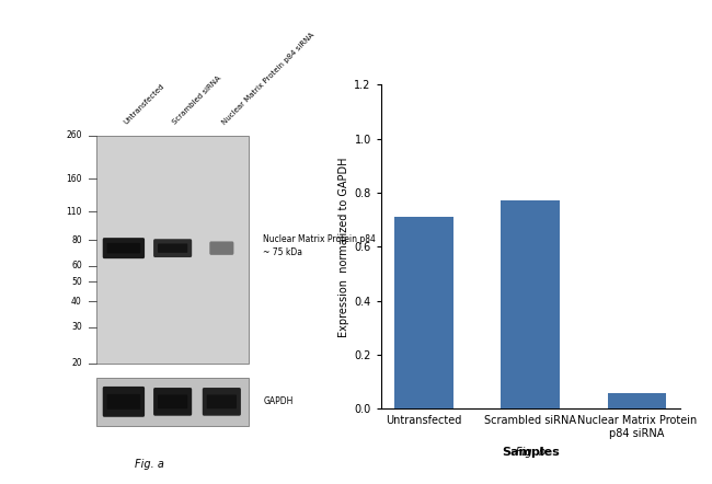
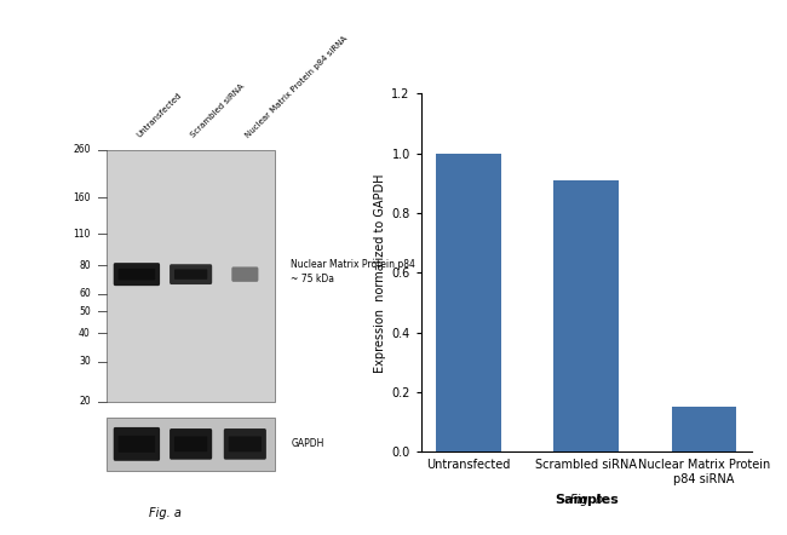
Untransfected: 0.71 -> 1.00
Scrambled siRNA: 0.77 -> 0.91
Nuclear Matrix Protein p84 siRNA: 0.06 -> 0.15
